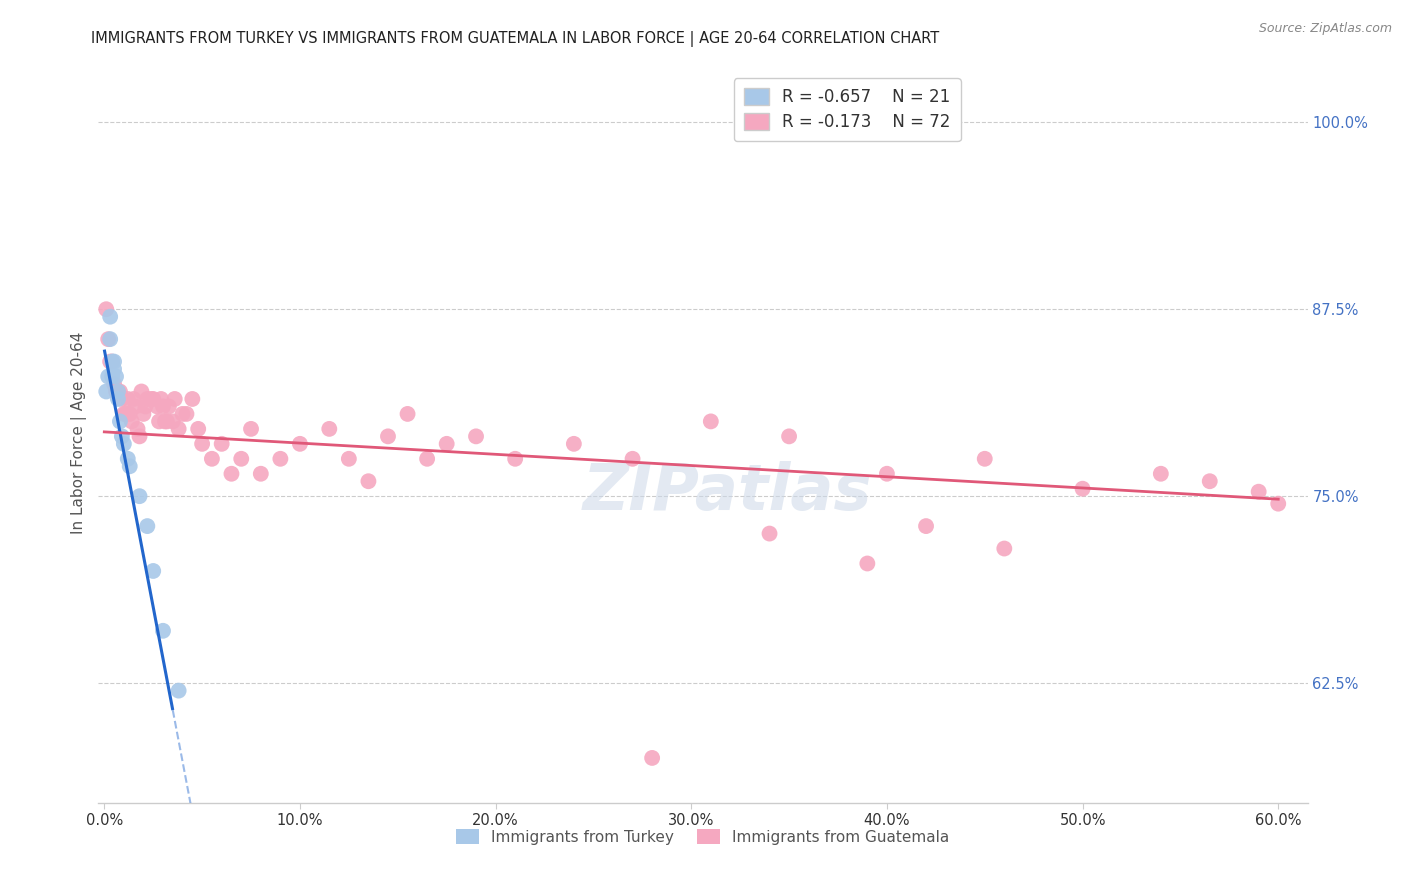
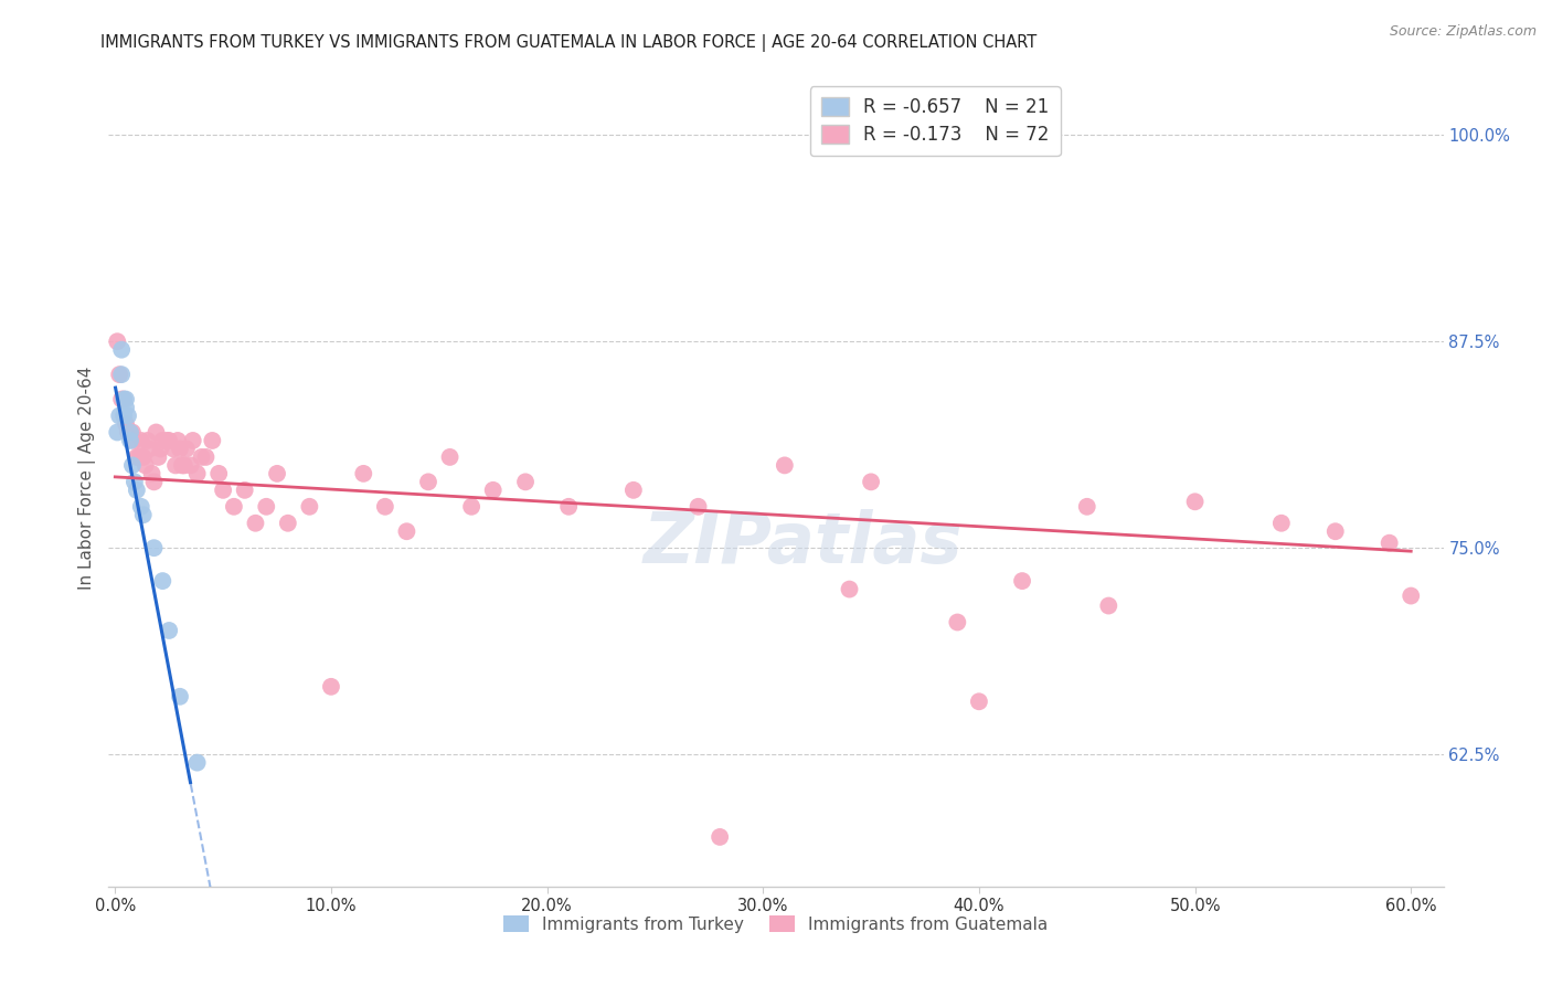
Immigrants from Guatemala/10.0%: 78.5% -> 66.6%
Immigrants from Guatemala/40.0%: 76.5% -> 65.7%
Immigrants from Guatemala/50.0%: 75.5% -> 77.8%
Immigrants from Guatemala/60.0%: 74.5% -> 72.1%
